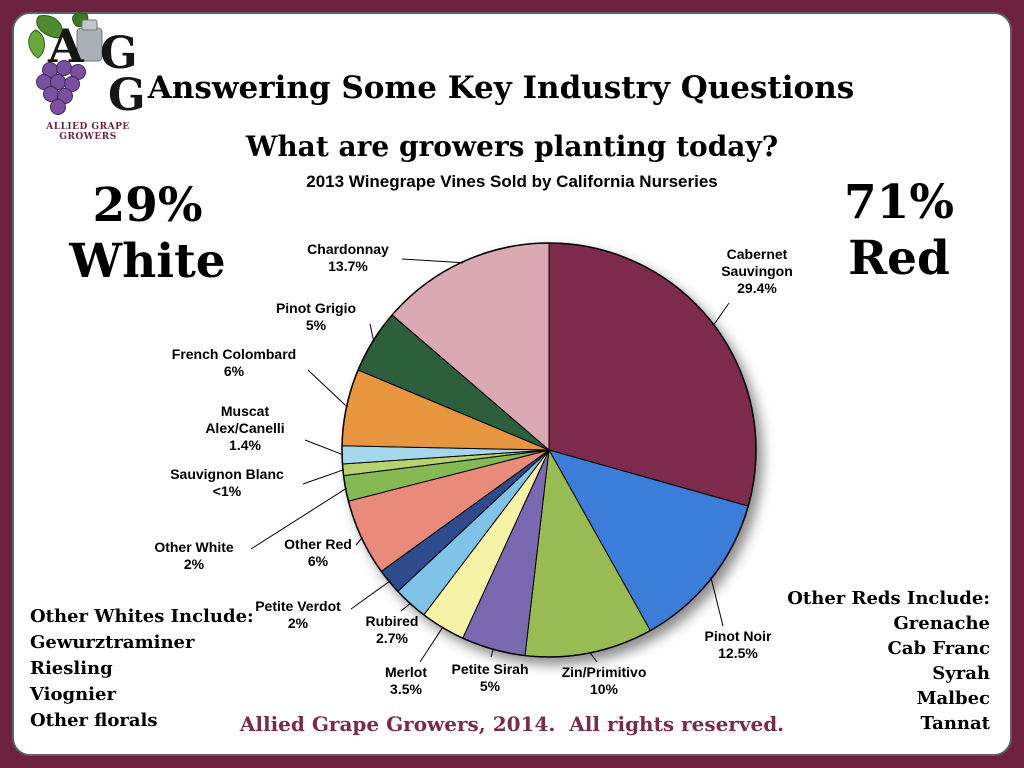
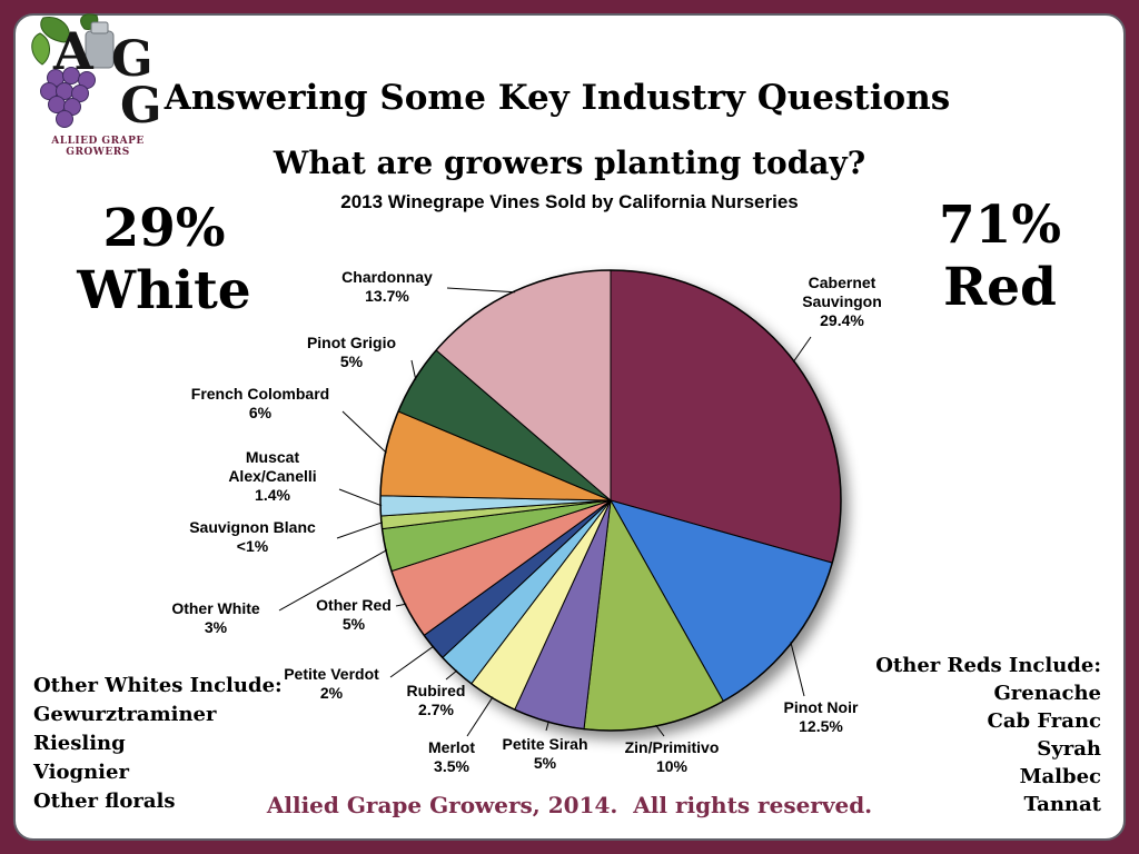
Other Red: 6% -> 5%
Other White: 2% -> 3%
